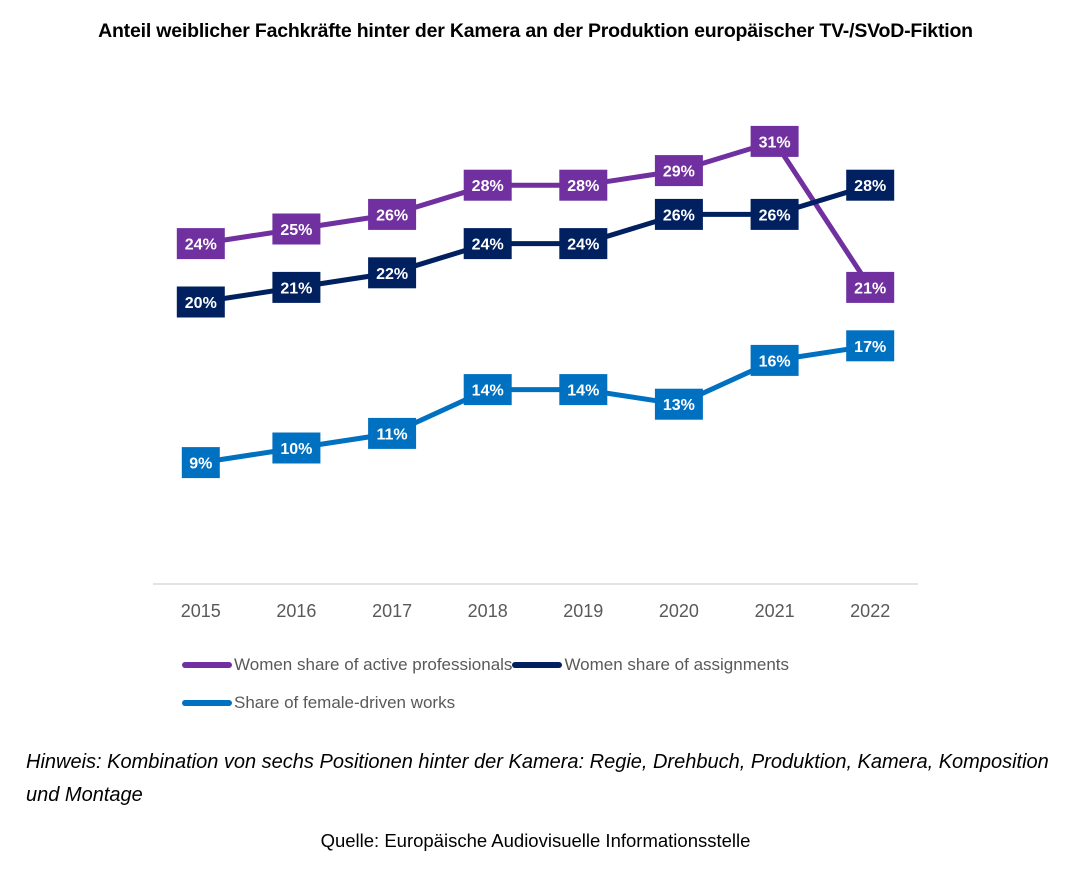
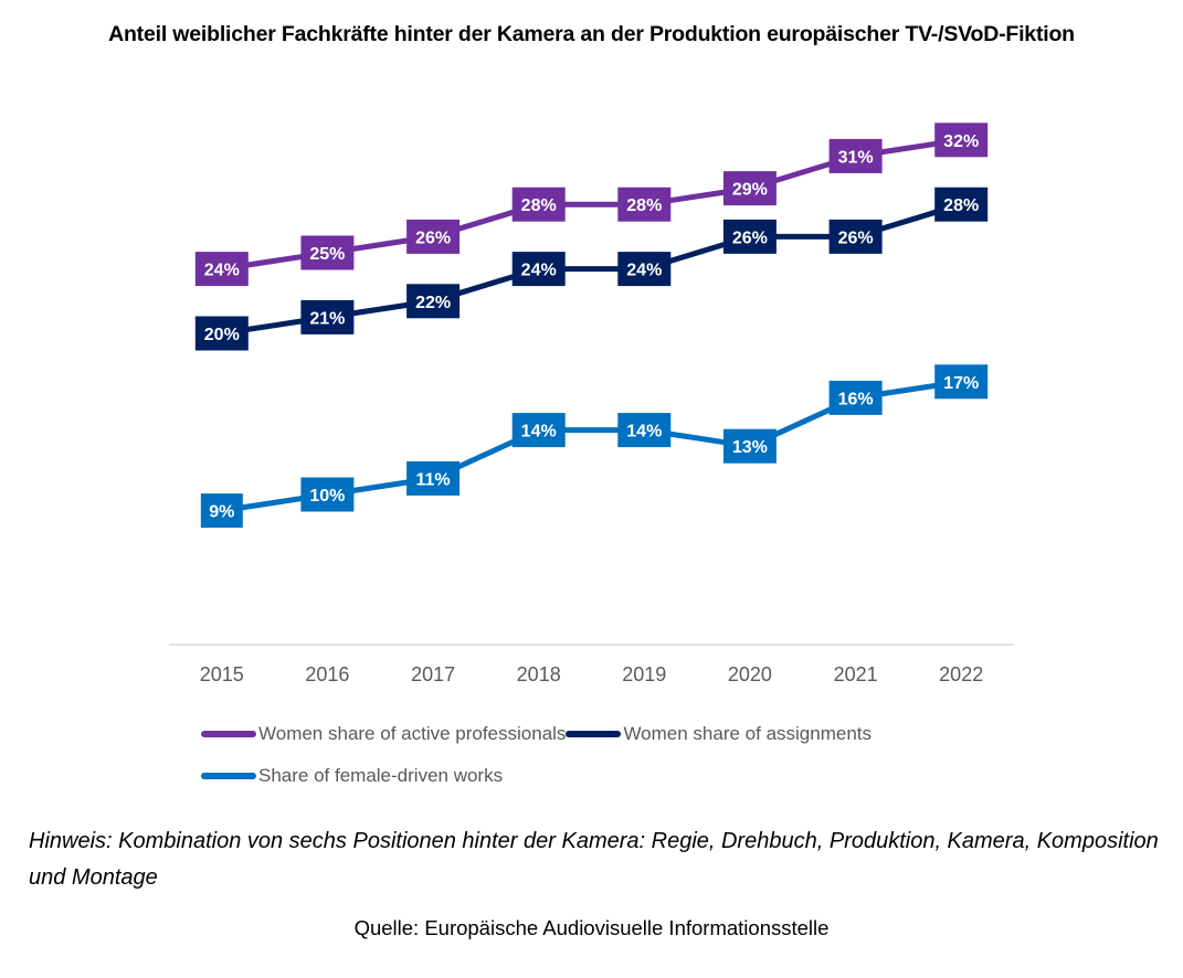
Women share of active professionals/2022: 21% -> 32%
